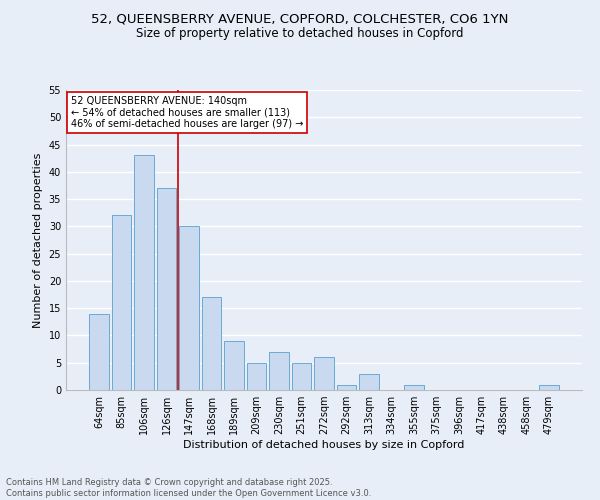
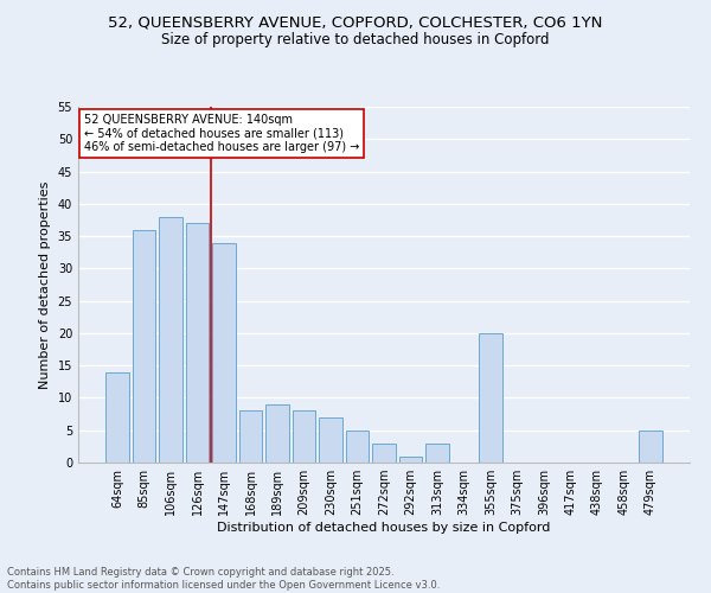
85sqm: 32 -> 36
106sqm: 43 -> 38
147sqm: 30 -> 34
168sqm: 17 -> 8
209sqm: 5 -> 8
272sqm: 6 -> 3
355sqm: 1 -> 20
479sqm: 1 -> 5
